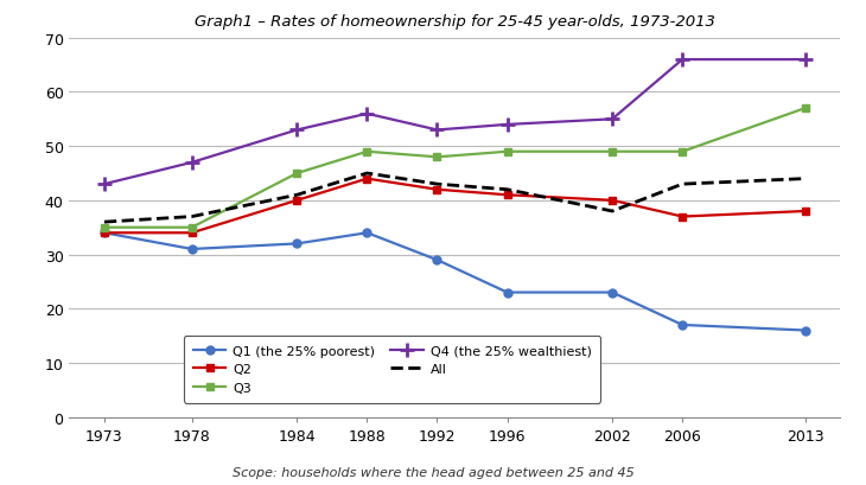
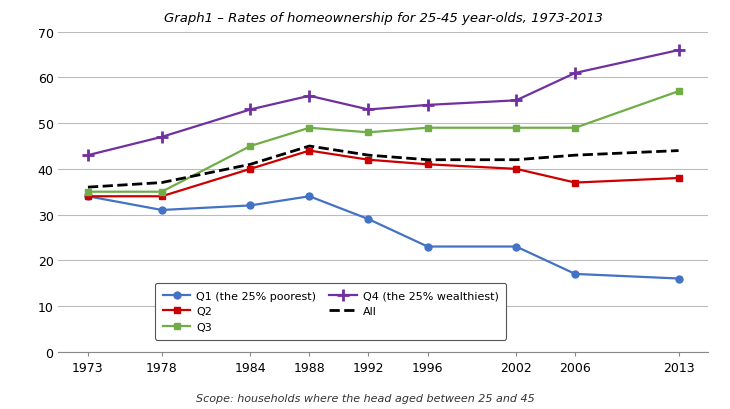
All/2002: 38 -> 42
Q4 (the 25% wealthiest)/2006: 66 -> 61
